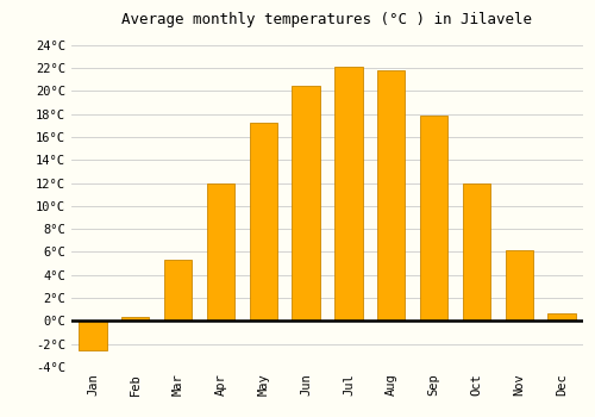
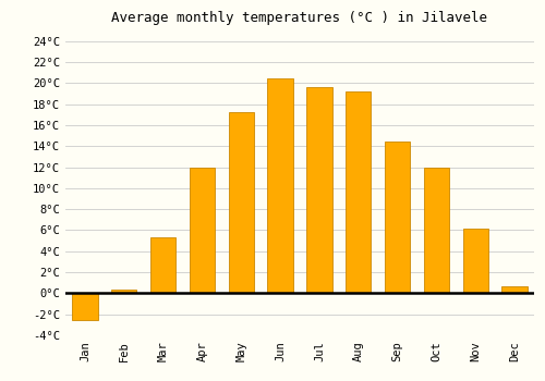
Jul: 22.1°C -> 19.6°C
Aug: 21.8°C -> 19.2°C
Sep: 17.9°C -> 14.4°C
